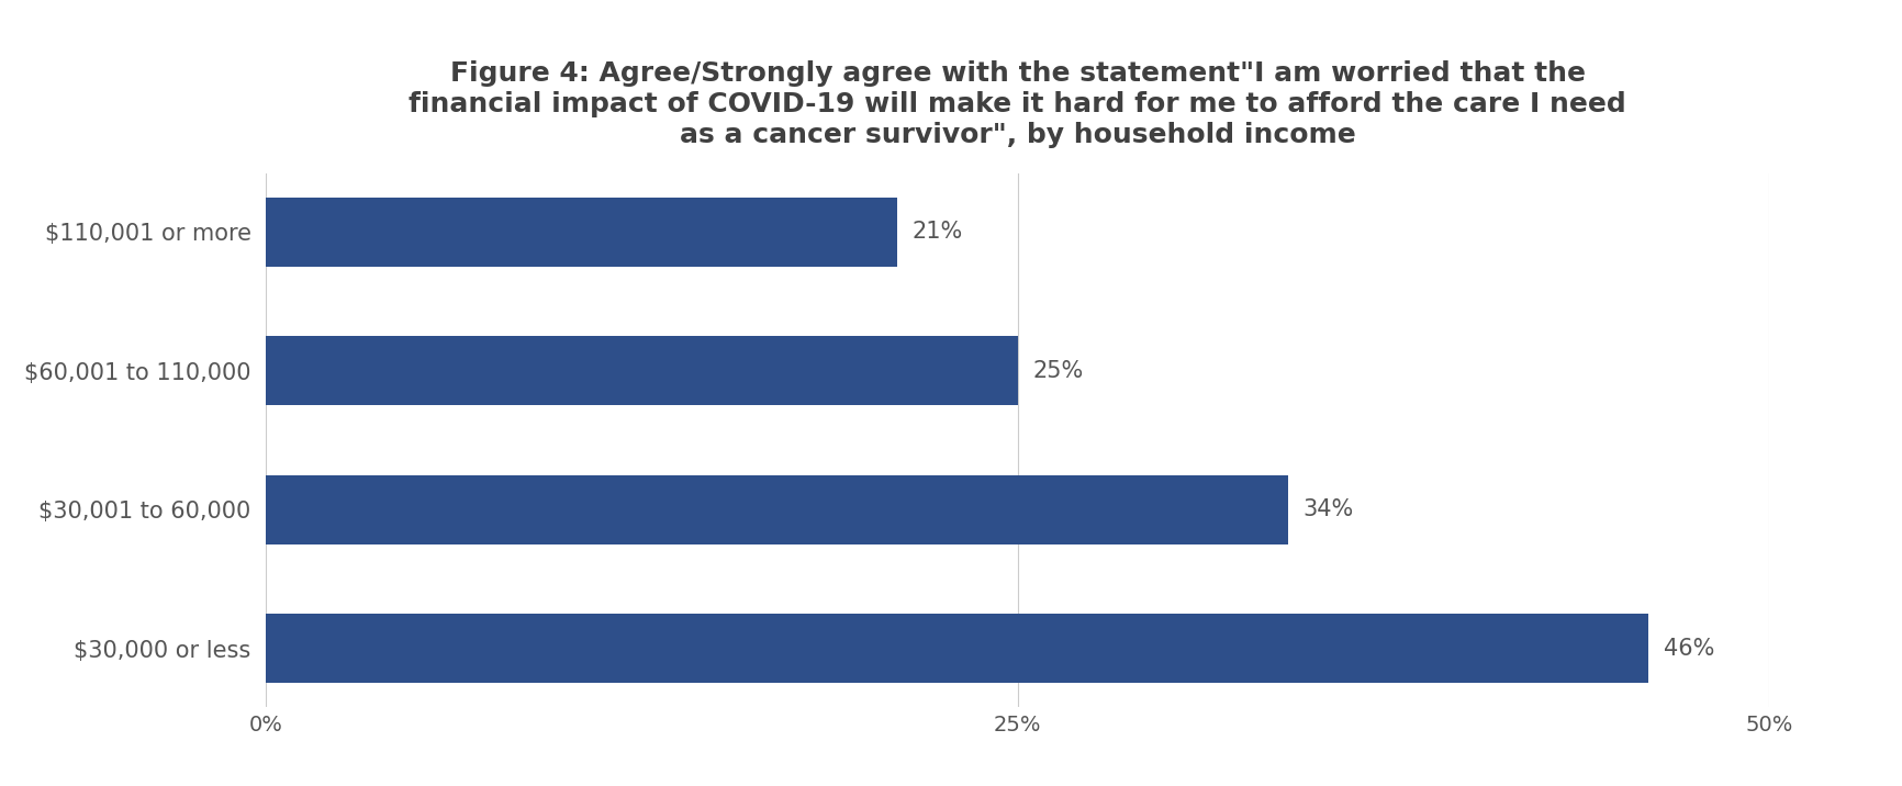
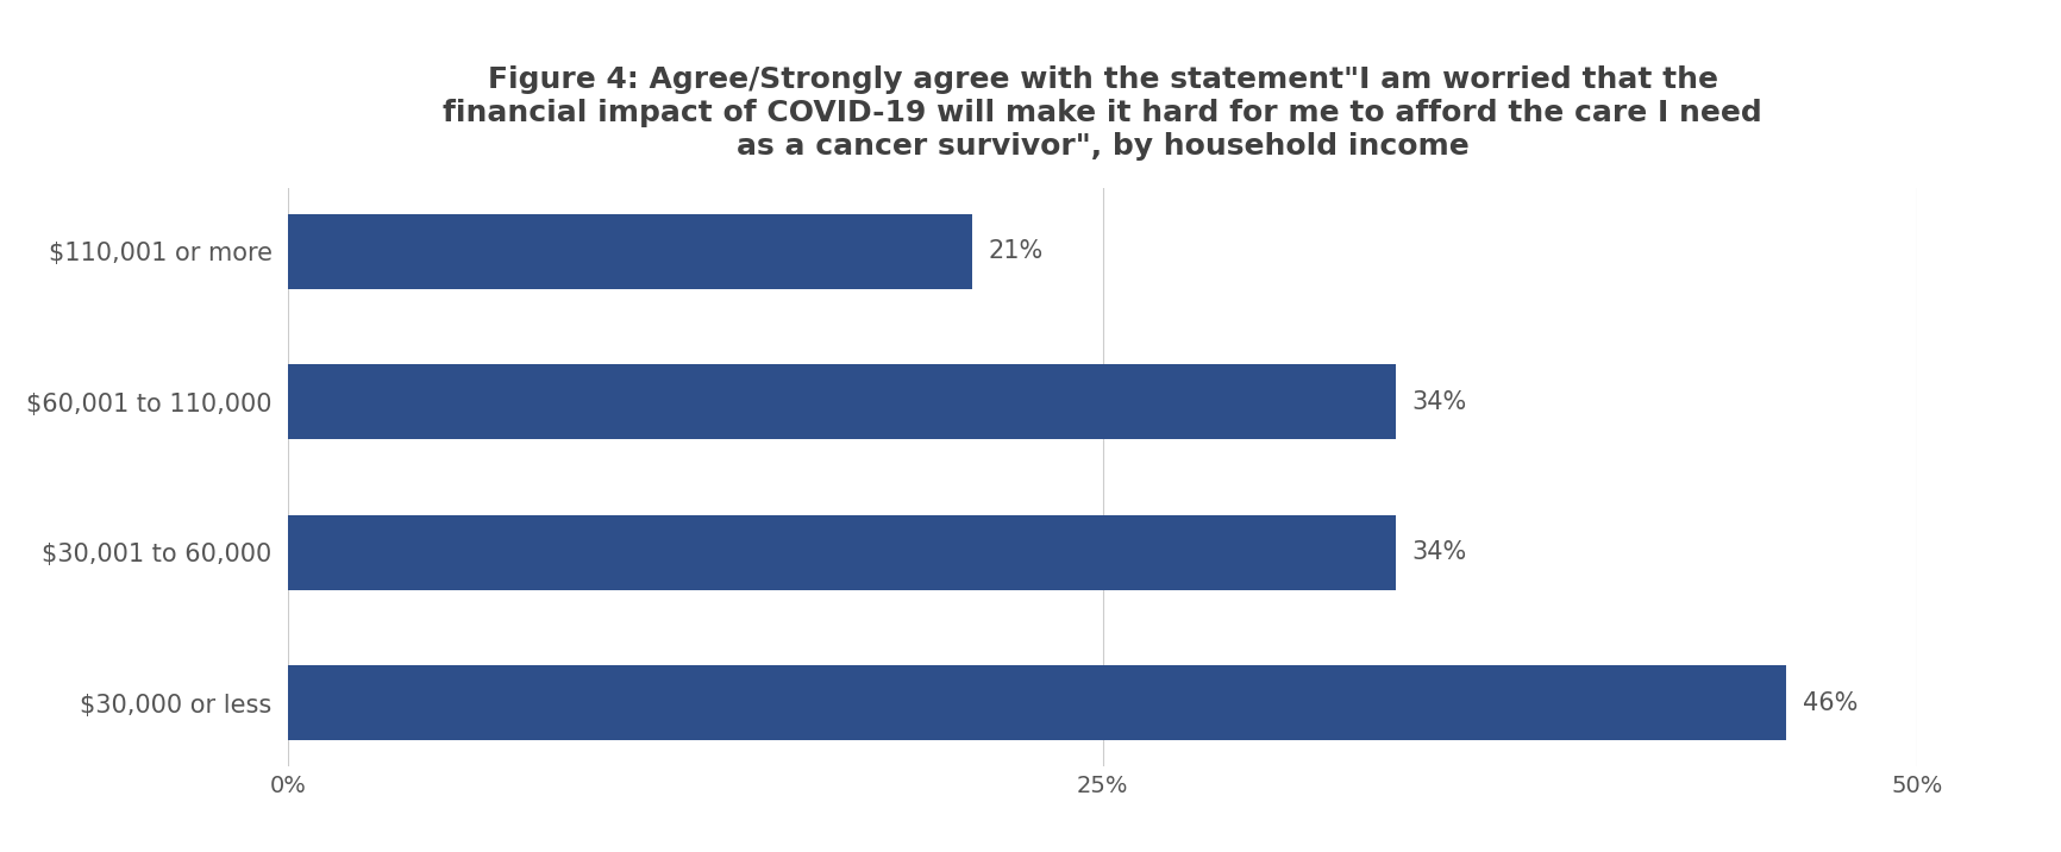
$60,001 to 110,000: 25% -> 34%
